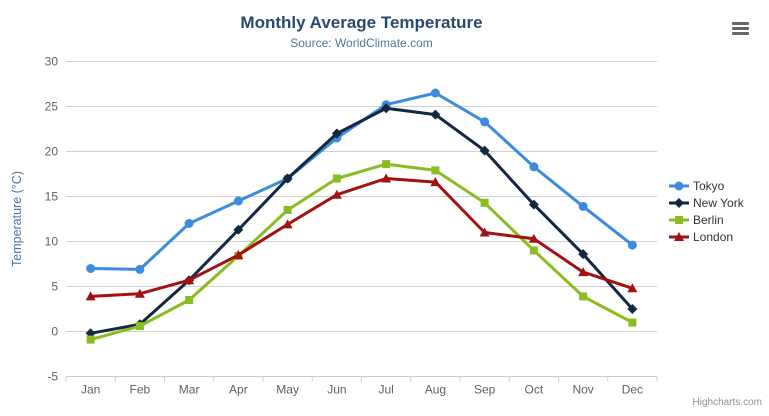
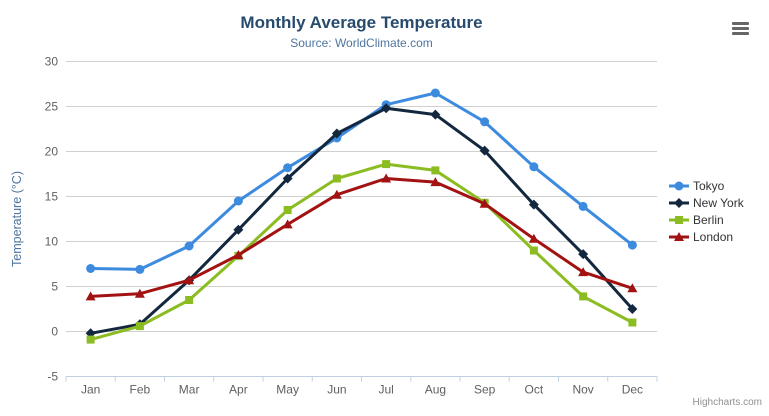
Tokyo/Mar: 12 -> 10
Tokyo/May: 17 -> 18
London/Sep: 11 -> 14
